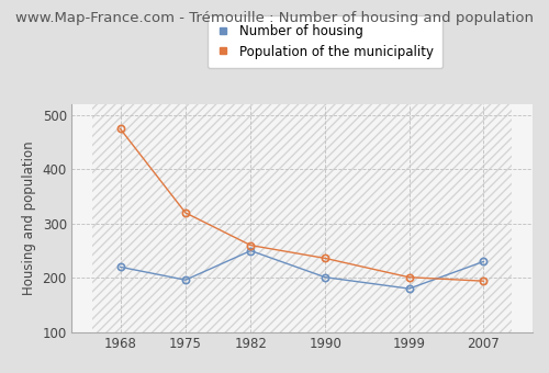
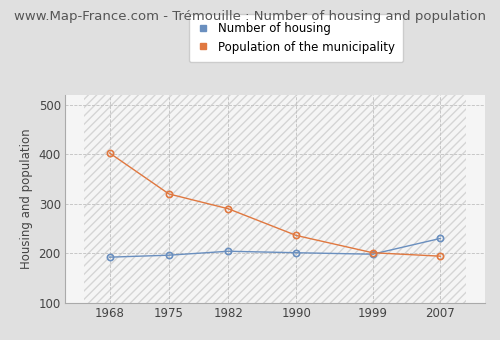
Number of housing/1968: 220 -> 192
Population of the municipality/1968: 475 -> 403
Number of housing/1982: 250 -> 204
Population of the municipality/1982: 260 -> 290
Number of housing/1999: 180 -> 198
